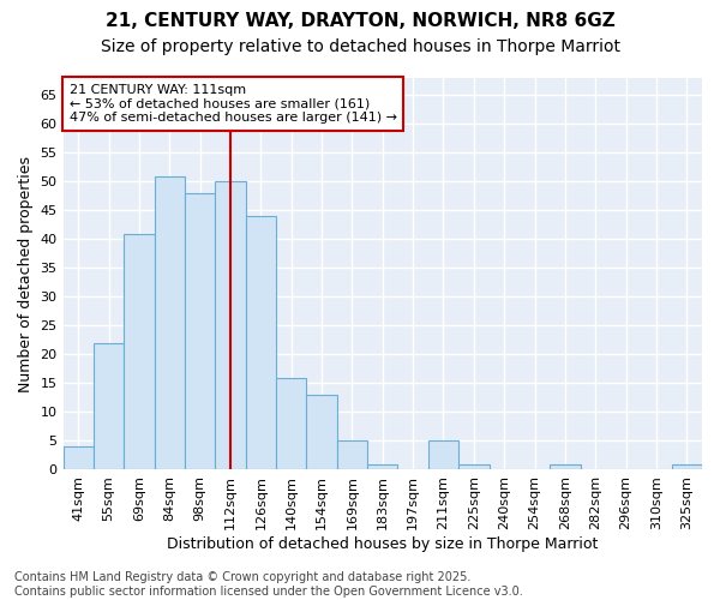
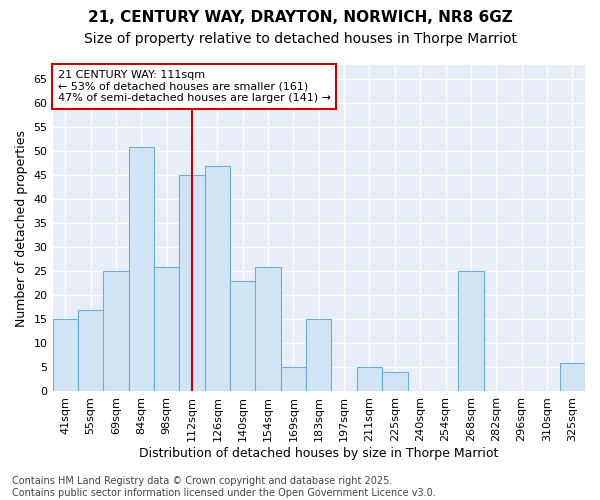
41sqm: 4 -> 15
55sqm: 22 -> 17
69sqm: 41 -> 25
98sqm: 48 -> 26
112sqm: 50 -> 45
126sqm: 44 -> 47
140sqm: 16 -> 23
154sqm: 13 -> 26
183sqm: 1 -> 15
225sqm: 1 -> 4
268sqm: 1 -> 25
325sqm: 1 -> 6
